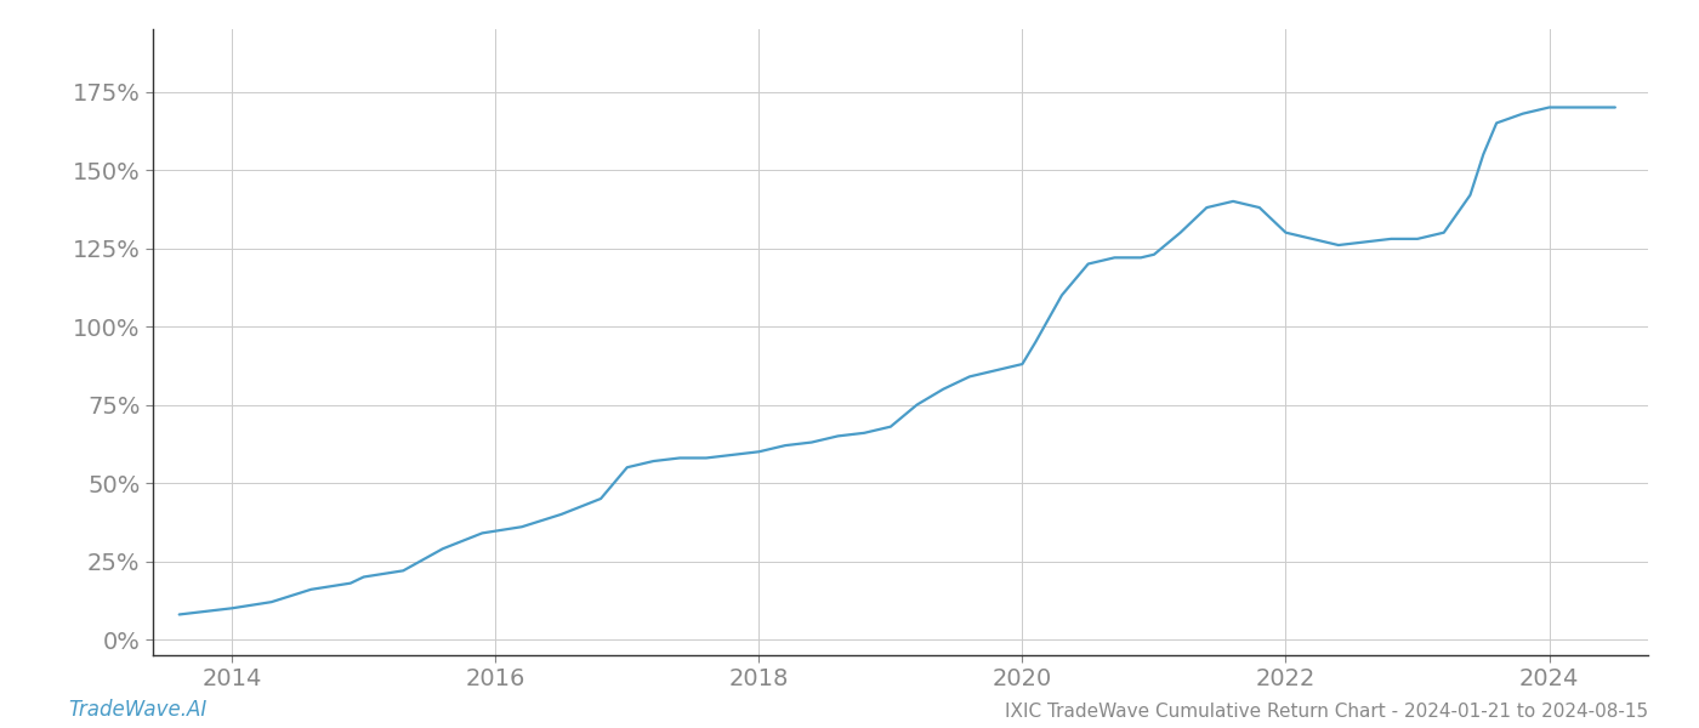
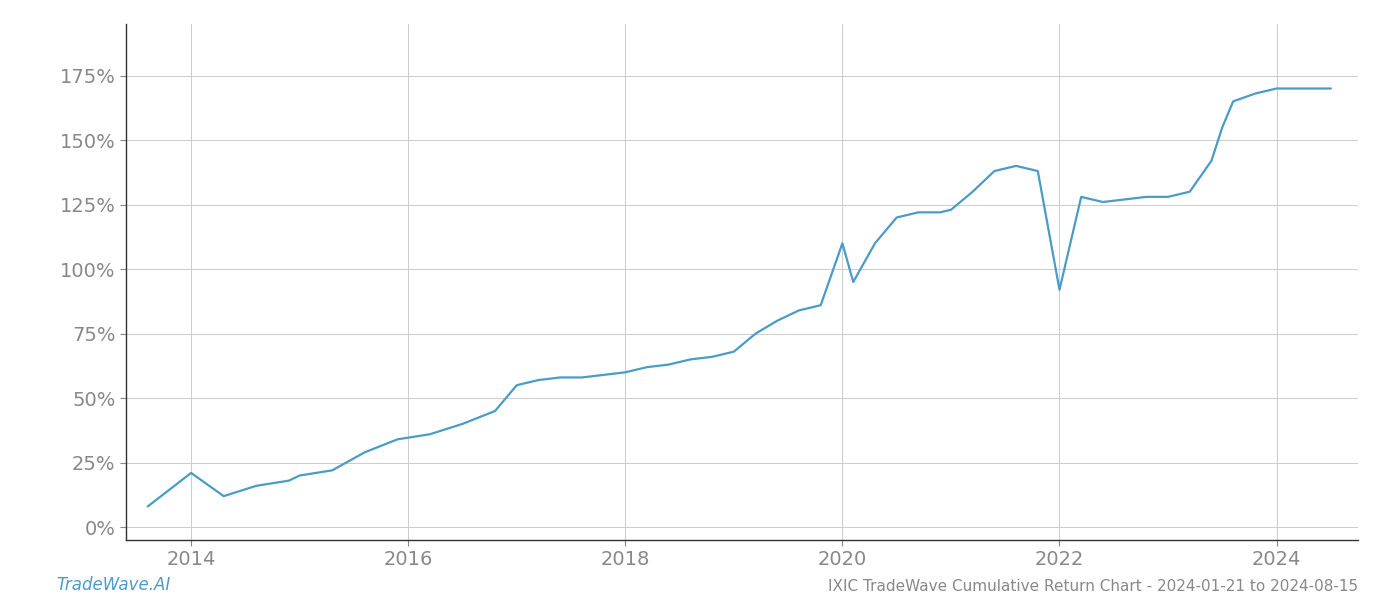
2014: 10% -> 21%
2020: 88% -> 110%
2022: 130% -> 92%
